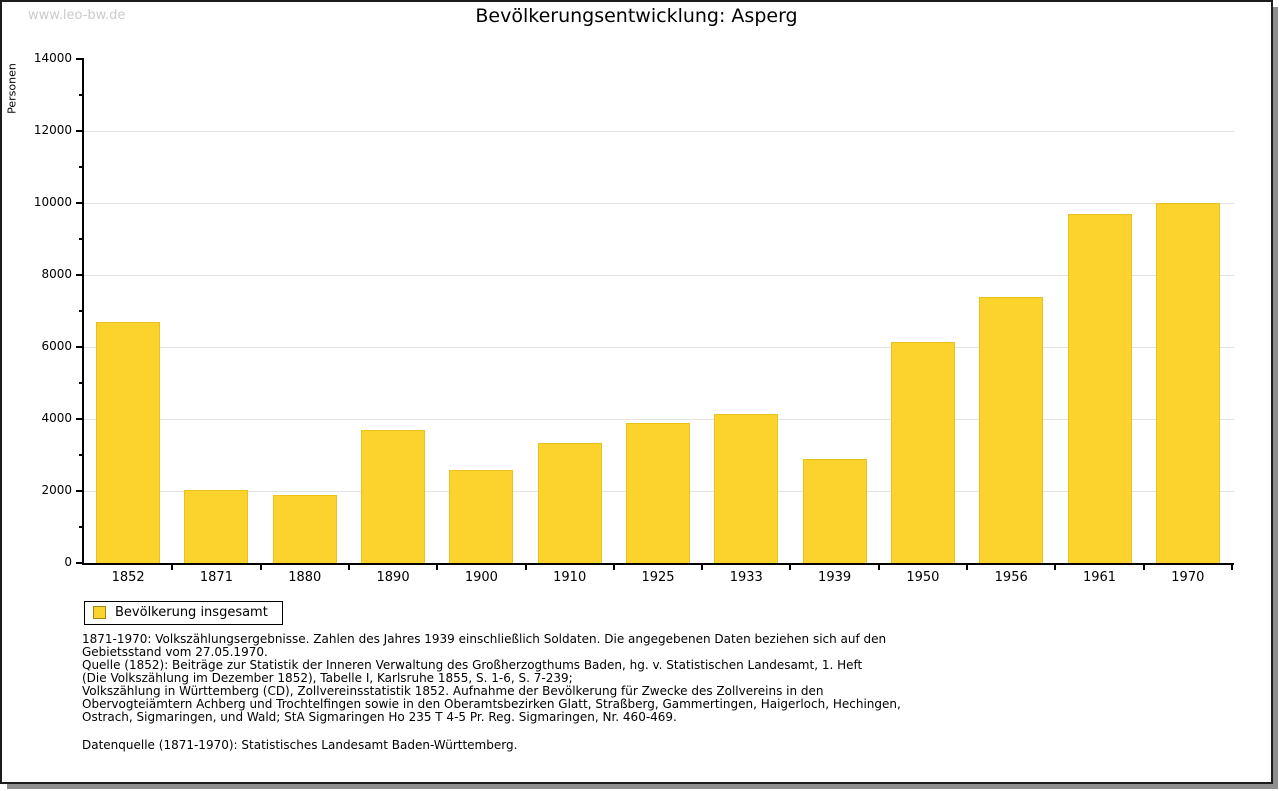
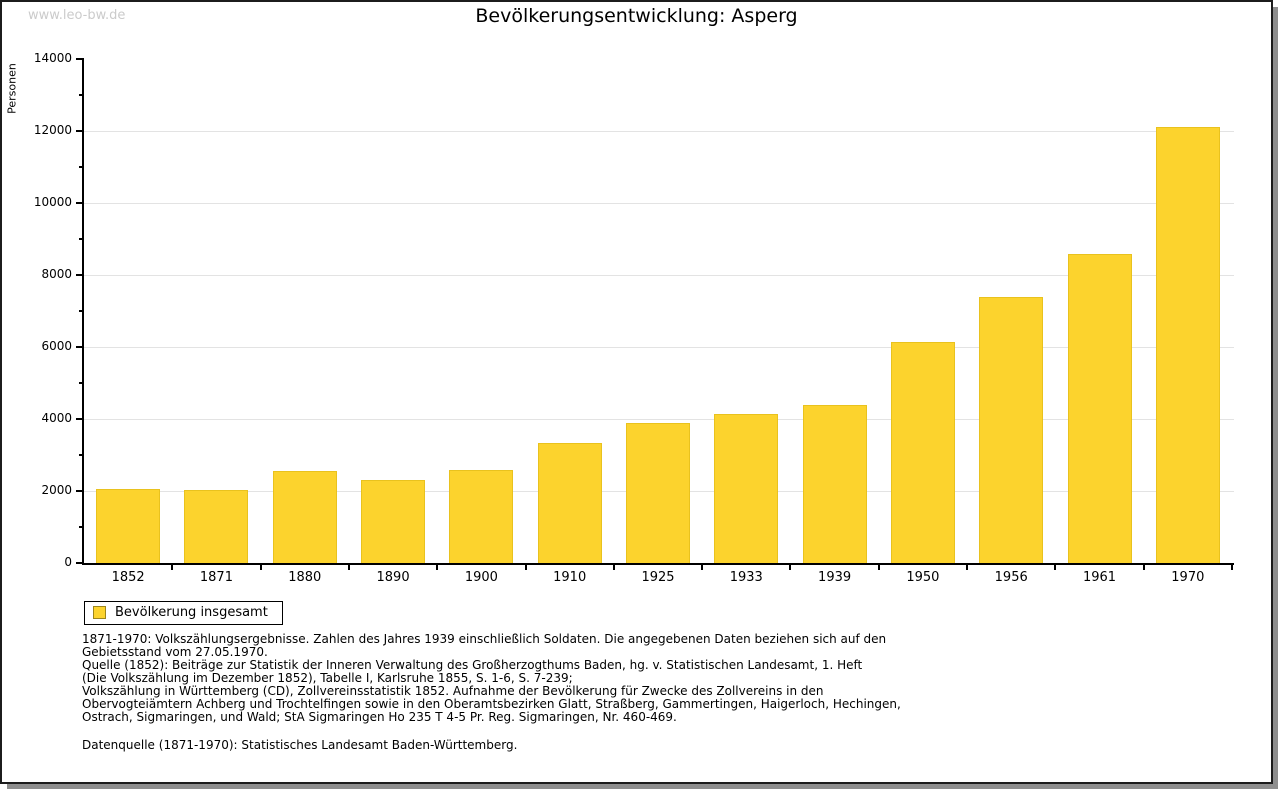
1852: 6700 -> 2100
1880: 1900 -> 2600
1890: 3700 -> 2300
1939: 2900 -> 4400
1961: 9700 -> 8600
1970: 10000 -> 12100
